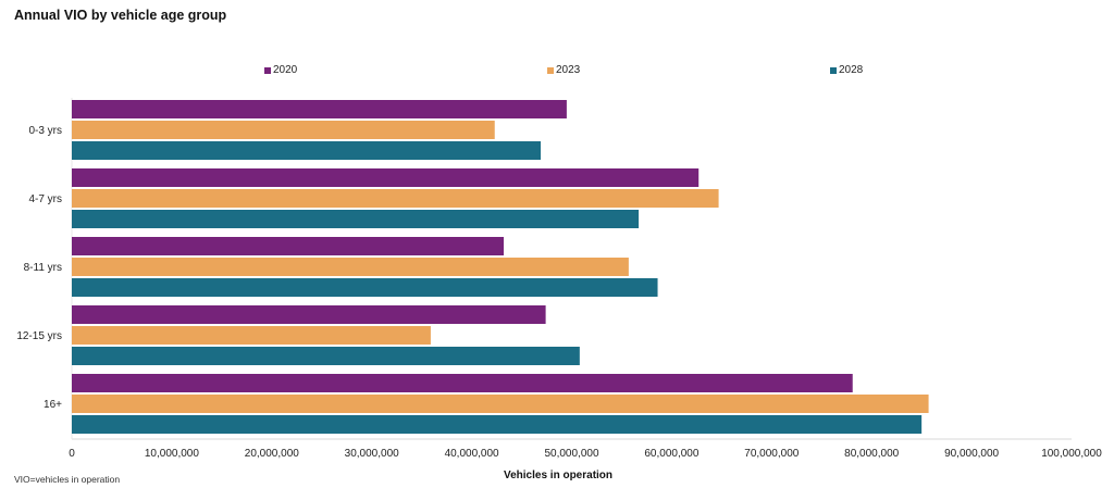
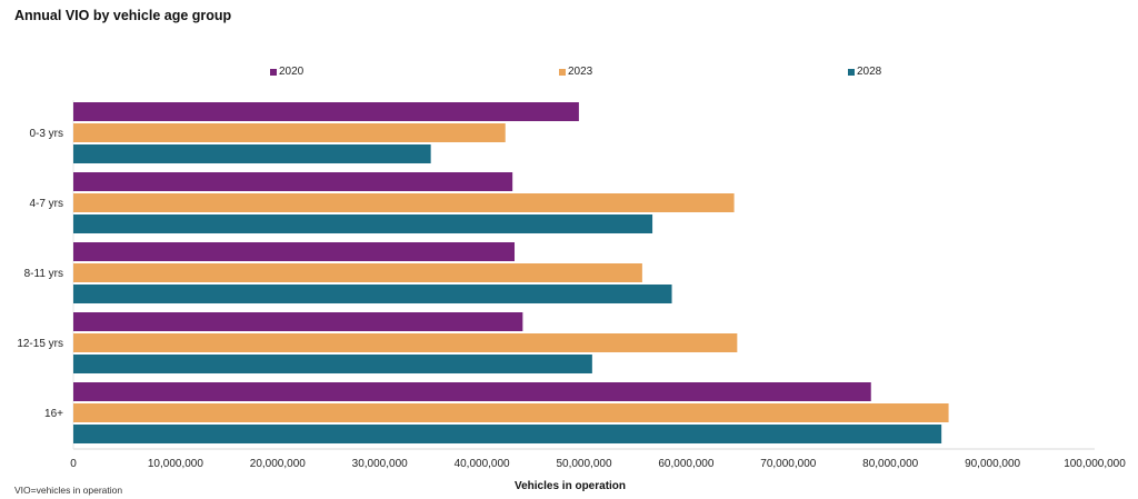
2028/0-3 yrs: 47000000 -> 35000000
2020/4-7 yrs: 63000000 -> 43000000
2020/12-15 yrs: 47000000 -> 44000000
2023/12-15 yrs: 36000000 -> 65000000
